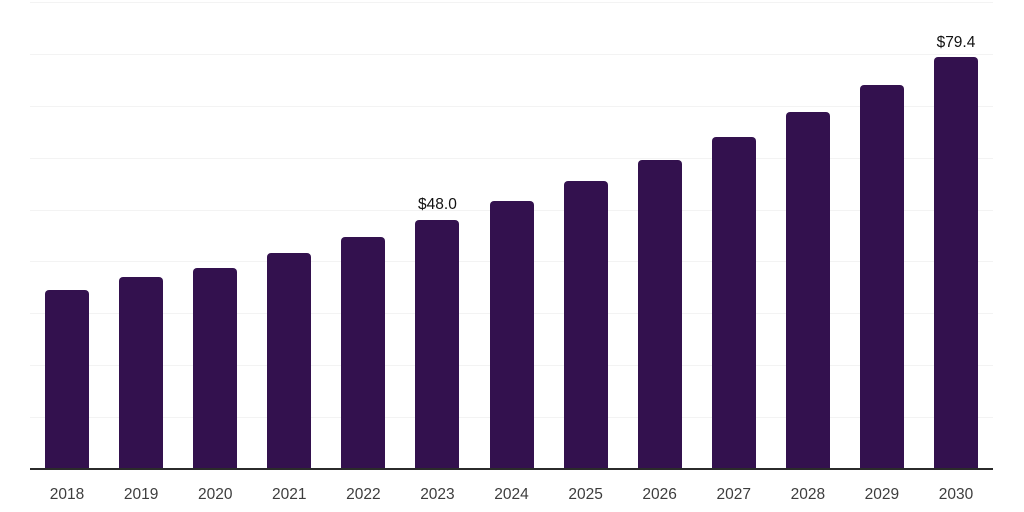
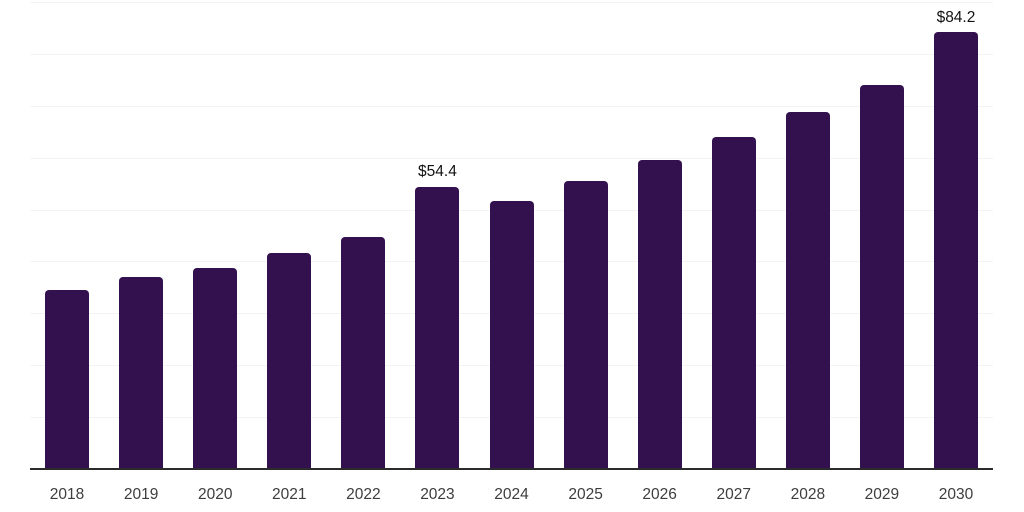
2023: $48.0 -> $54.4
2030: $79.4 -> $84.2
